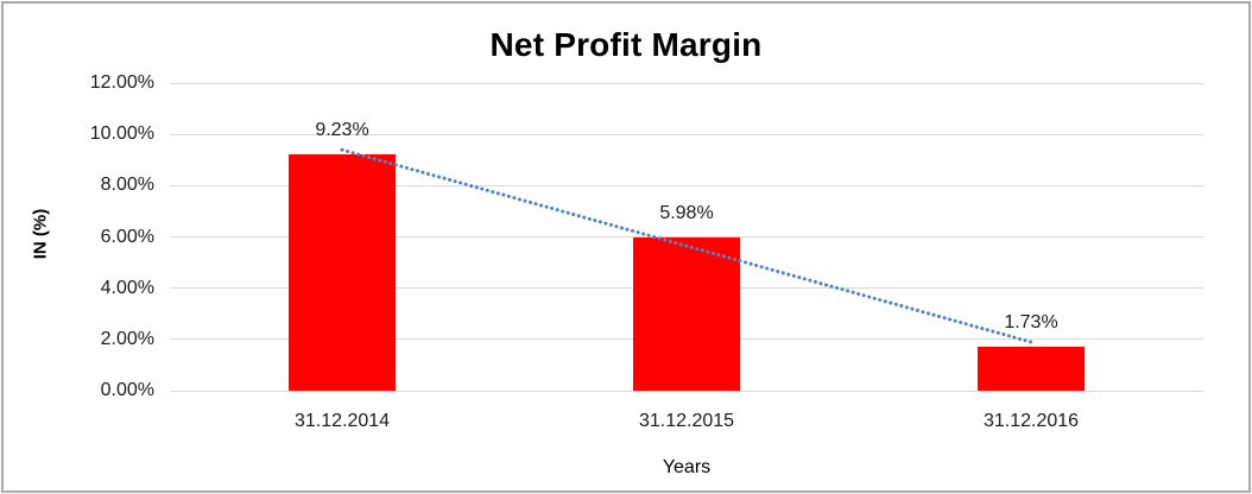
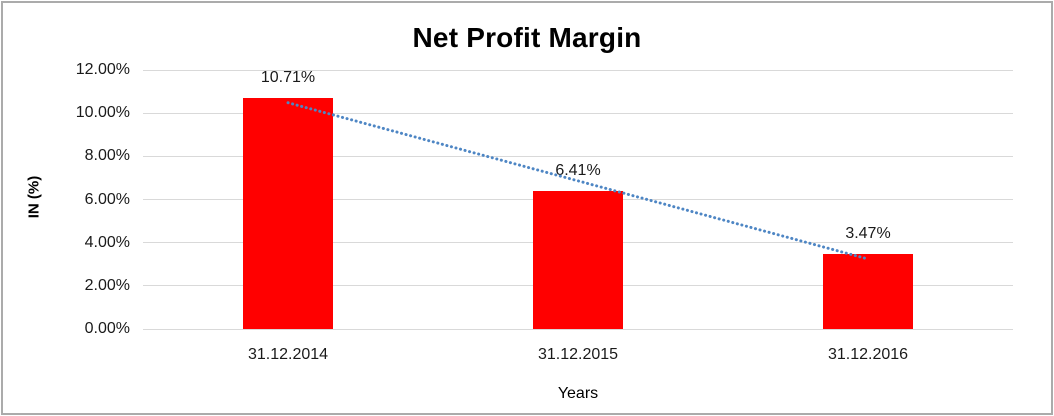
31.12.2014: 9.23% -> 10.71%
31.12.2015: 5.98% -> 6.41%
31.12.2016: 1.73% -> 3.47%
